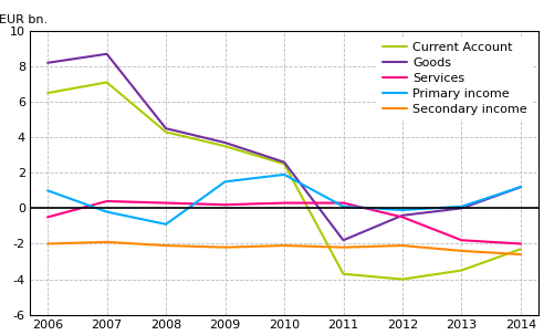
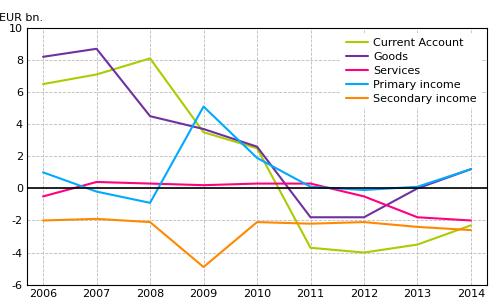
Current Account/2008: 4.3 -> 8.1
Primary income/2009: 1.5 -> 5.1
Secondary income/2009: -2.2 -> -4.9
Goods/2012: -0.4 -> -1.8
